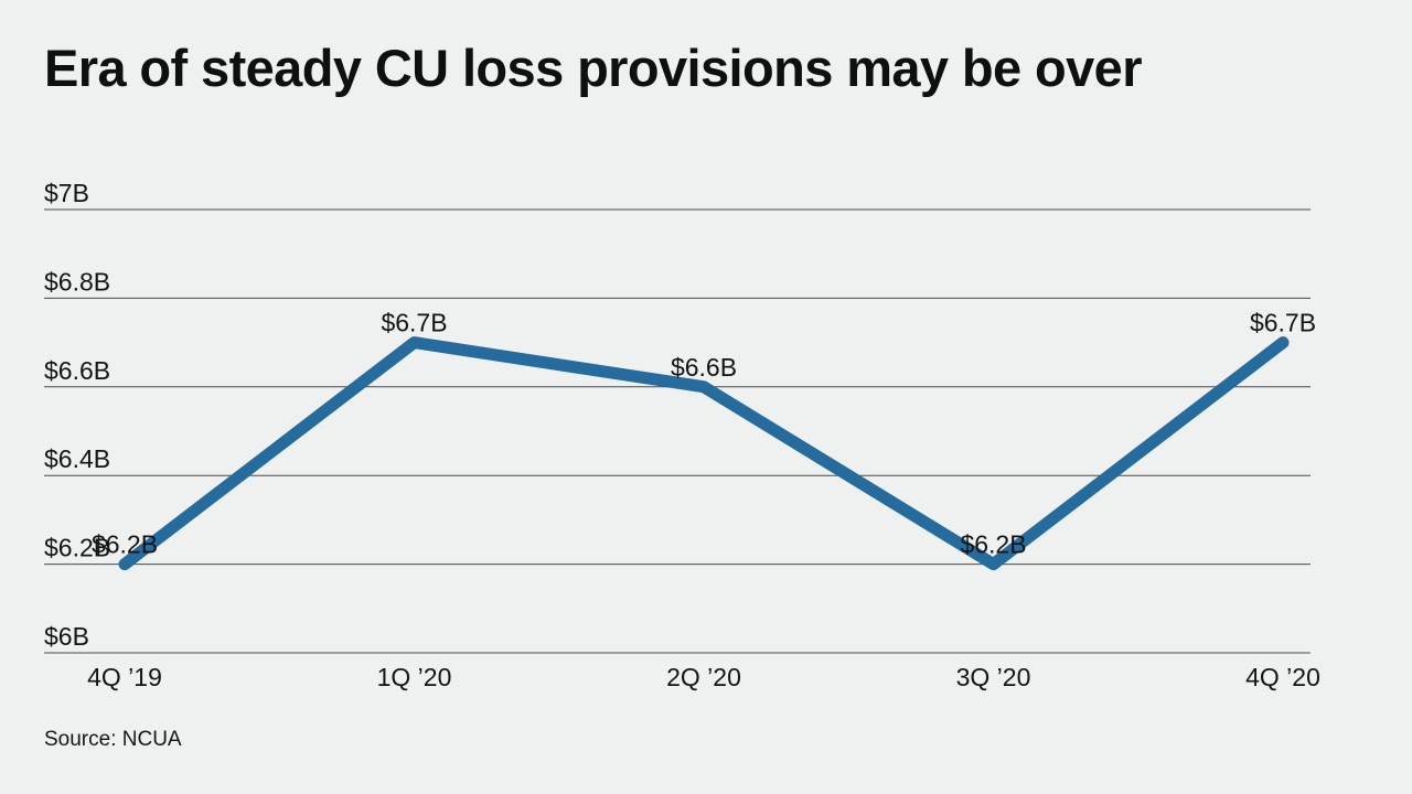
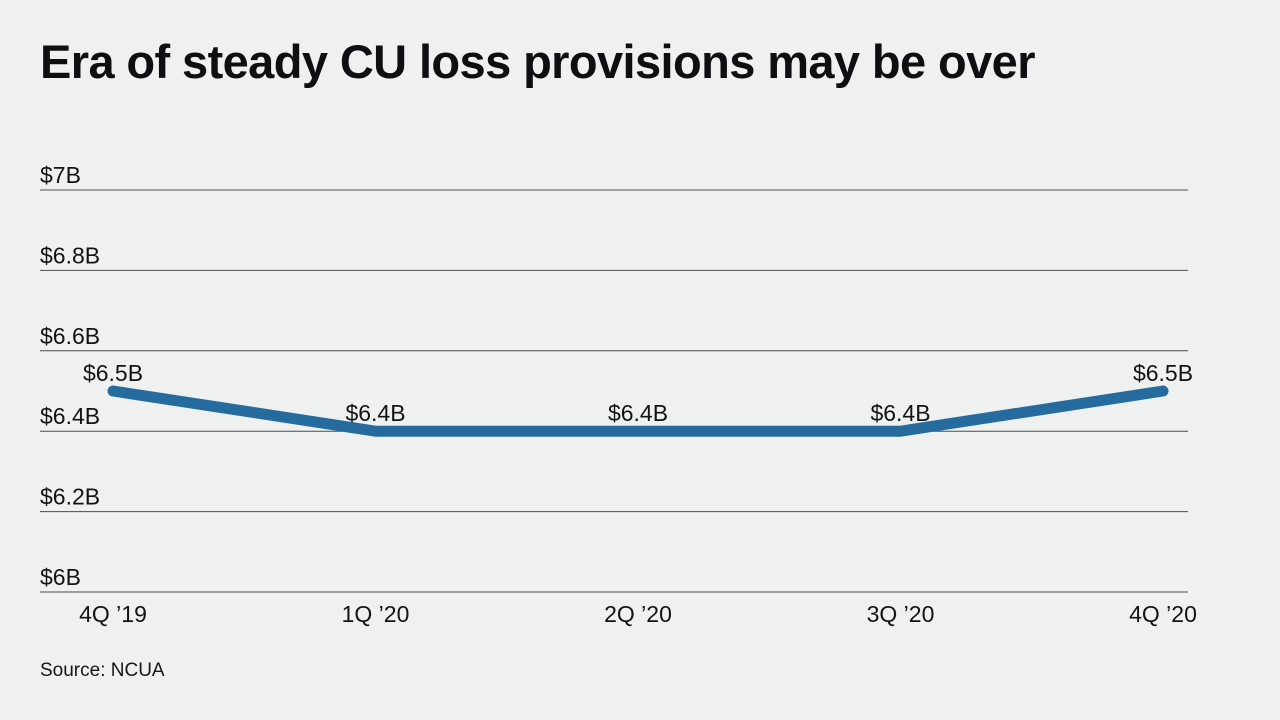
4Q ’19: $6.2B -> $6.5B
1Q ’20: $6.7B -> $6.4B
2Q ’20: $6.6B -> $6.4B
3Q ’20: $6.2B -> $6.4B
4Q ’20: $6.7B -> $6.5B
